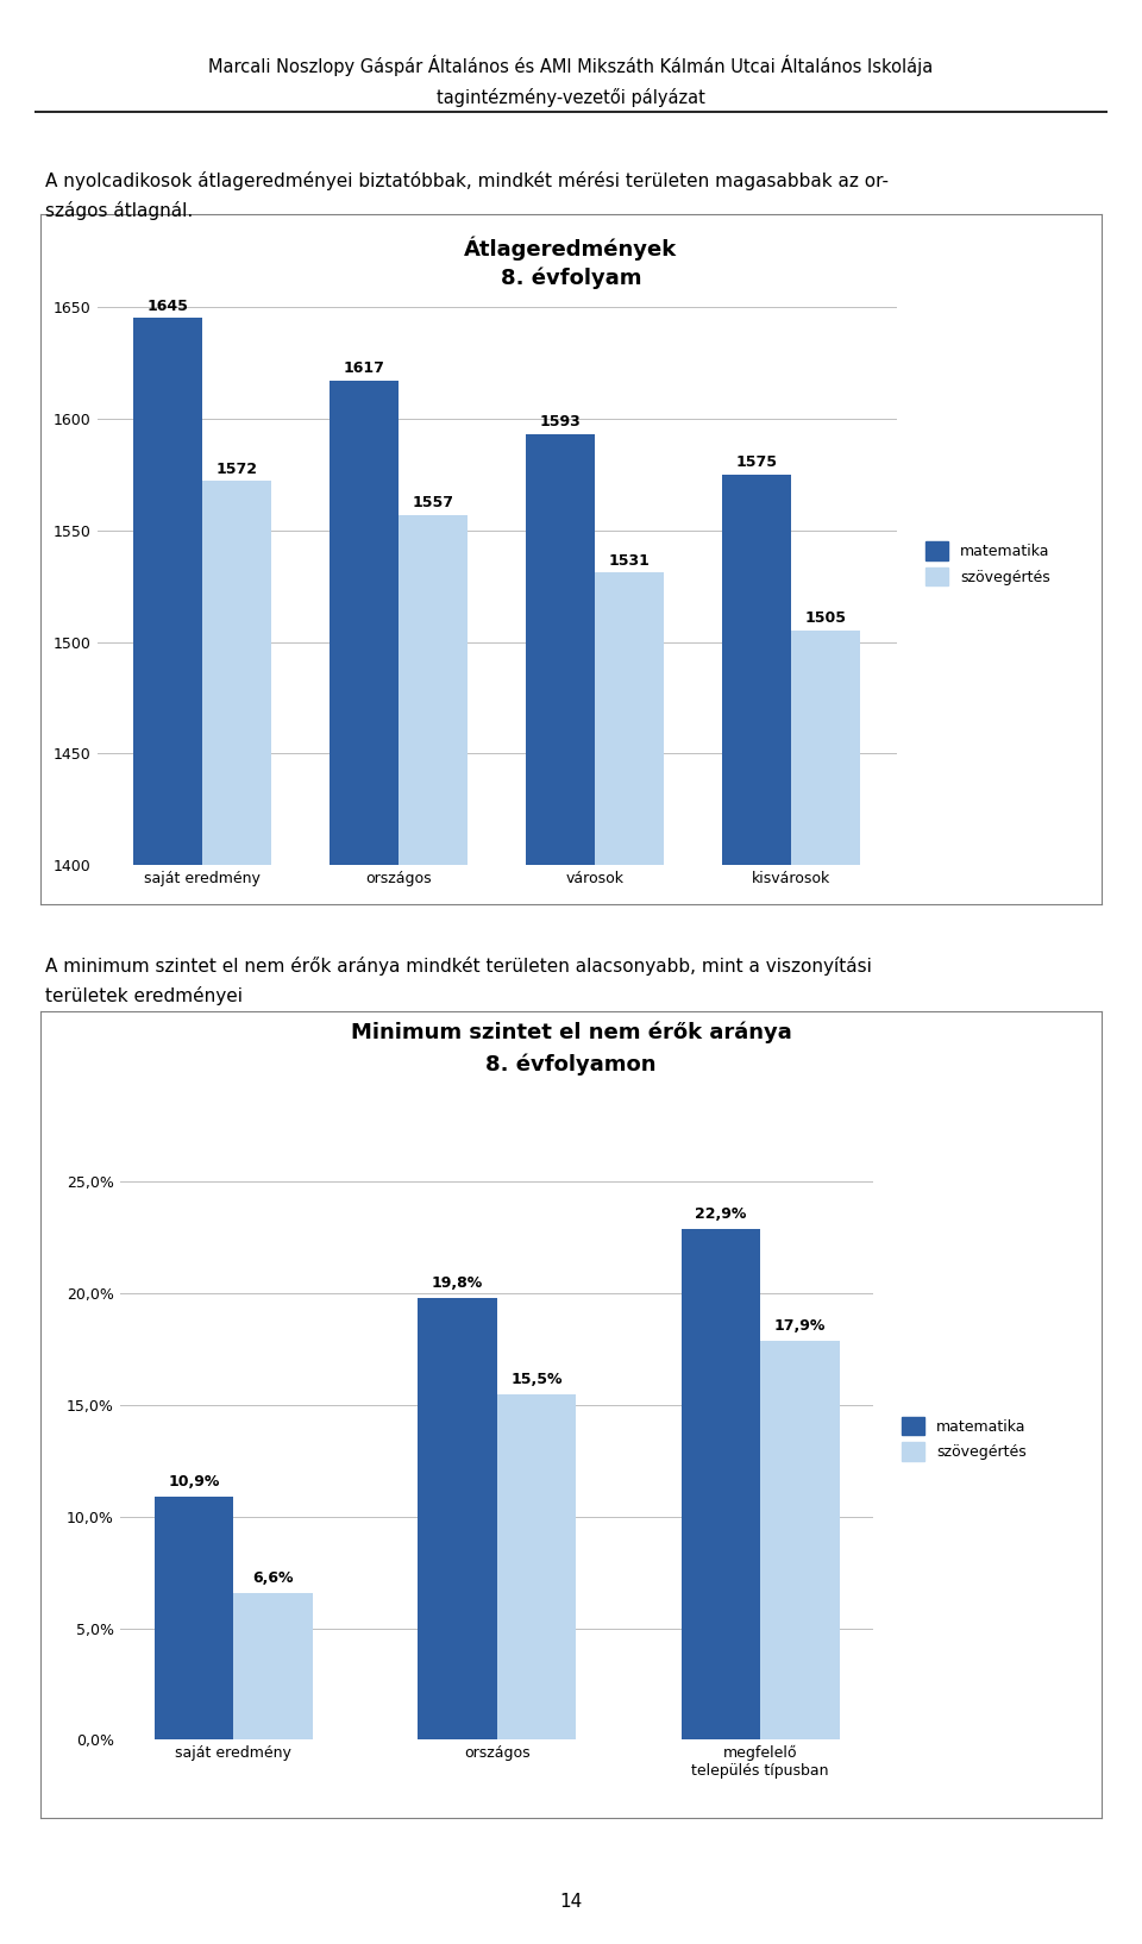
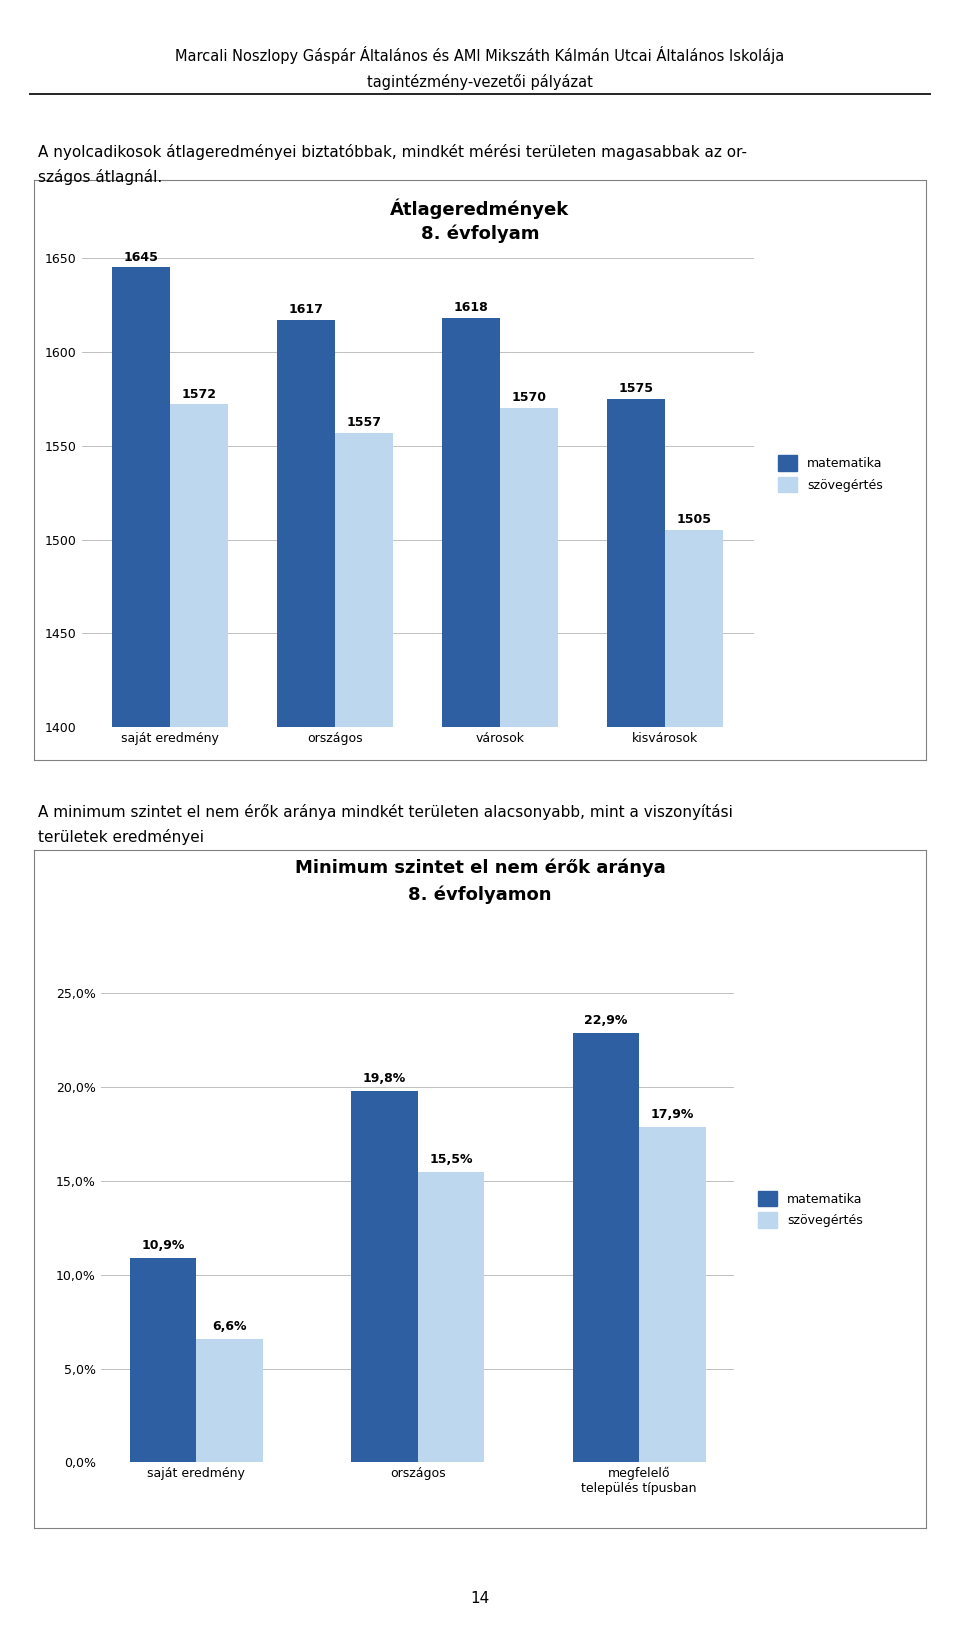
matematika/városok: 1593 -> 1618
szövegértés/városok: 1531 -> 1570
